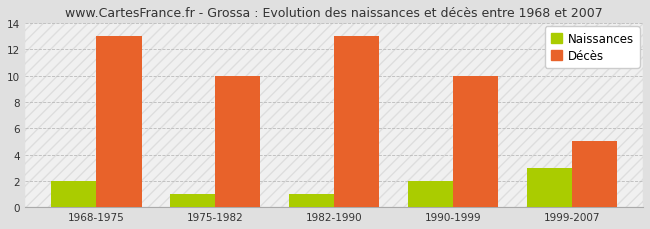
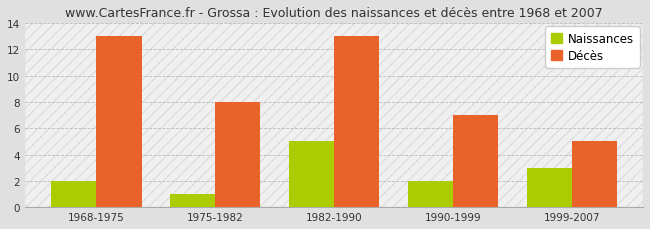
Décès/1975-1982: 10 -> 8
Naissances/1982-1990: 1 -> 5
Décès/1990-1999: 10 -> 7
